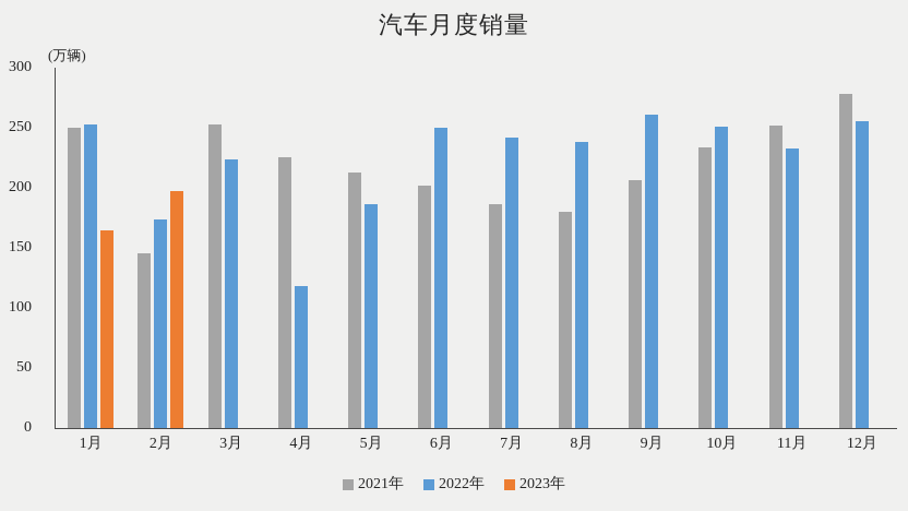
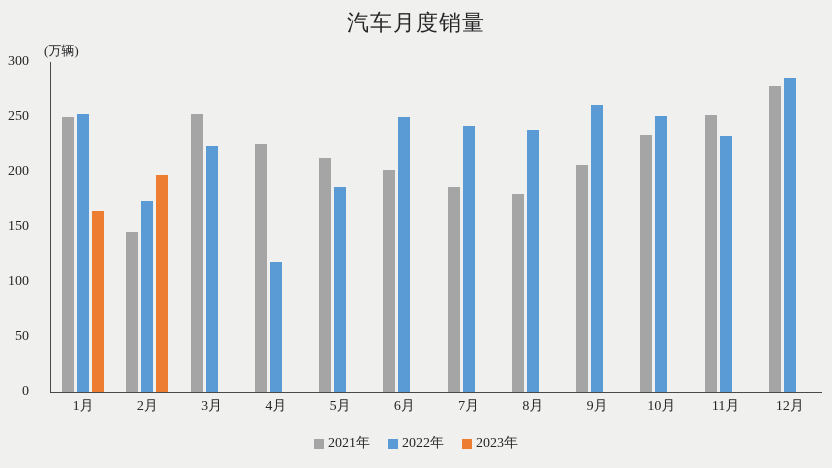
2022年/12月: 256 -> 285
